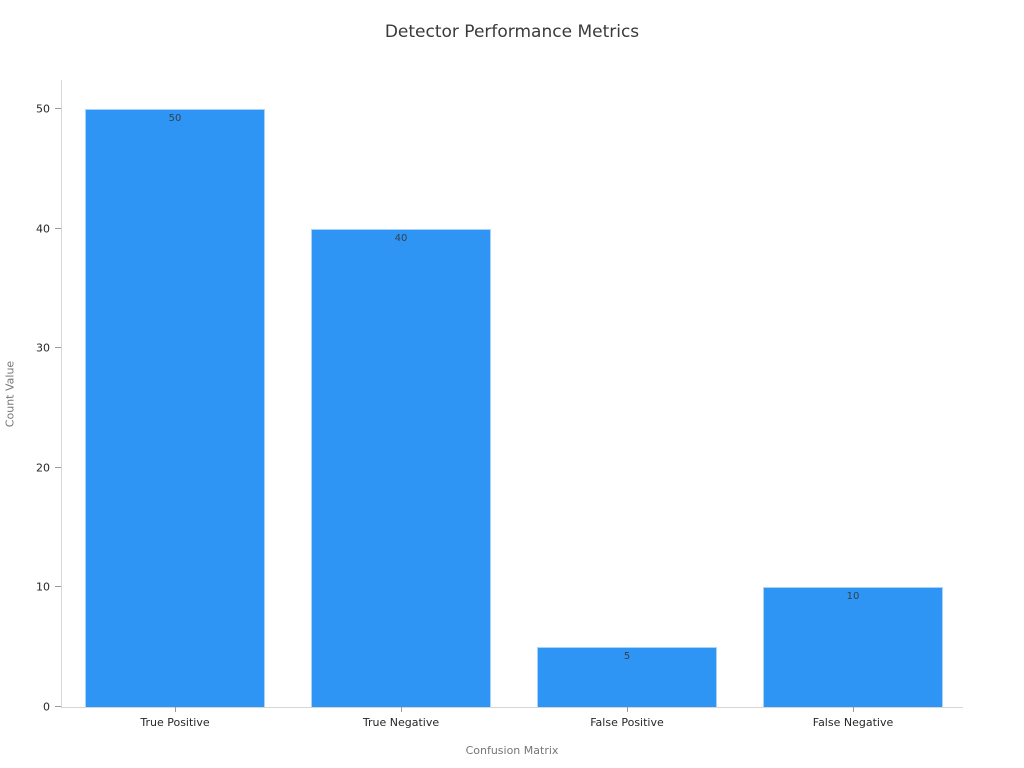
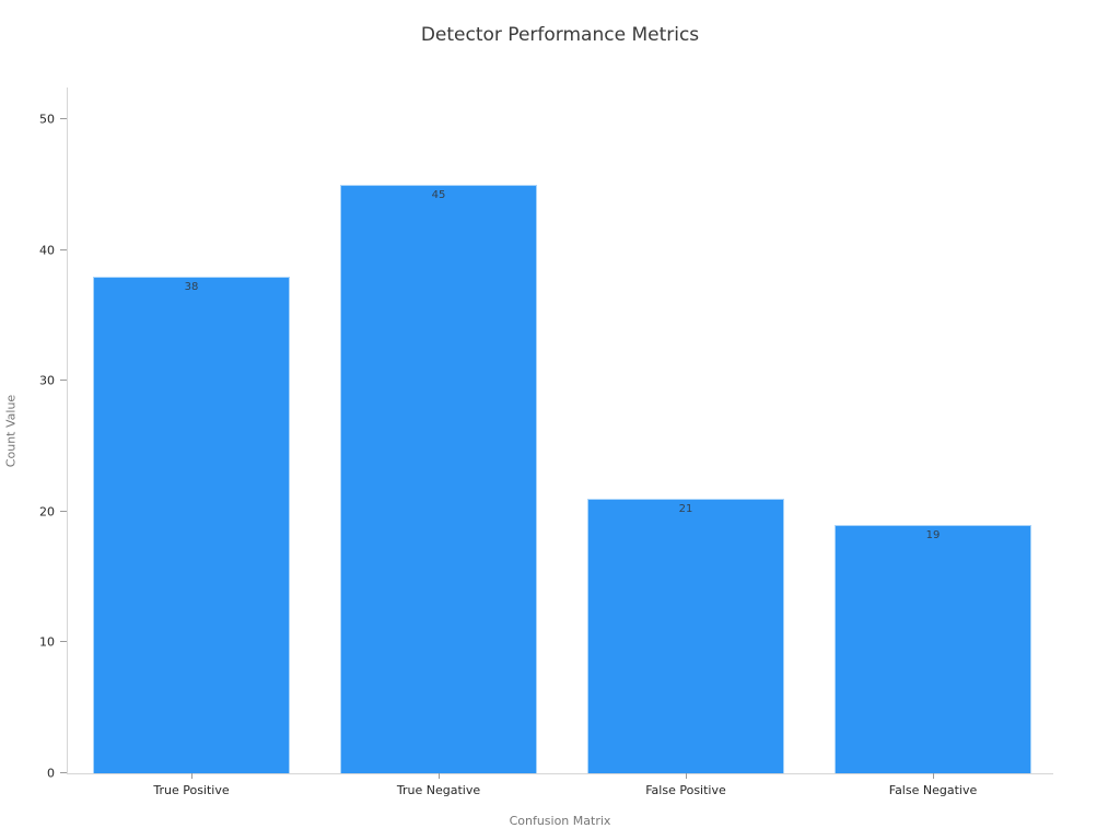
True Positive: 50 -> 38
True Negative: 40 -> 45
False Positive: 5 -> 21
False Negative: 10 -> 19
